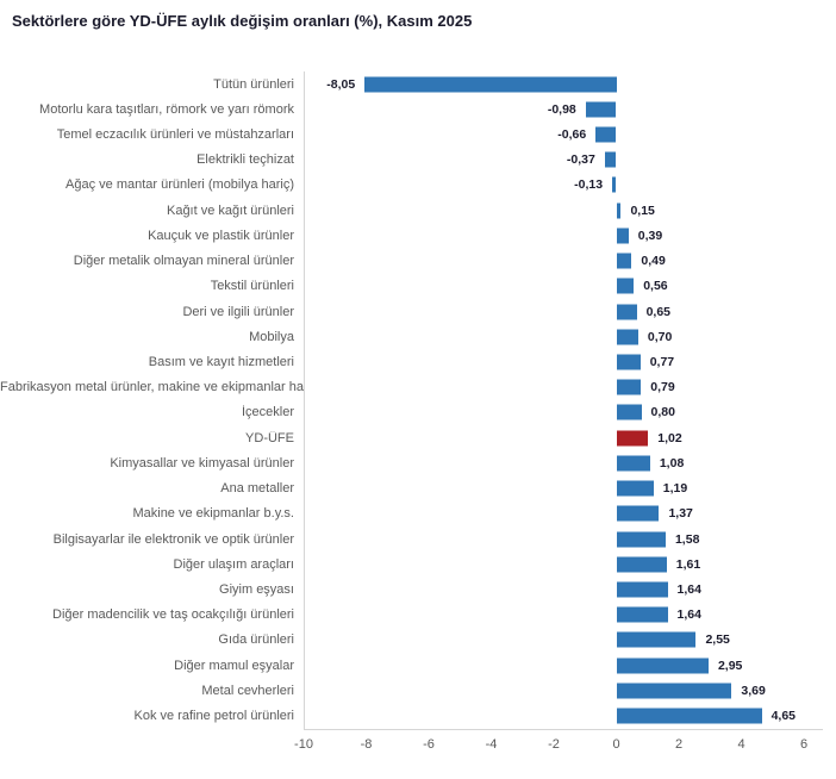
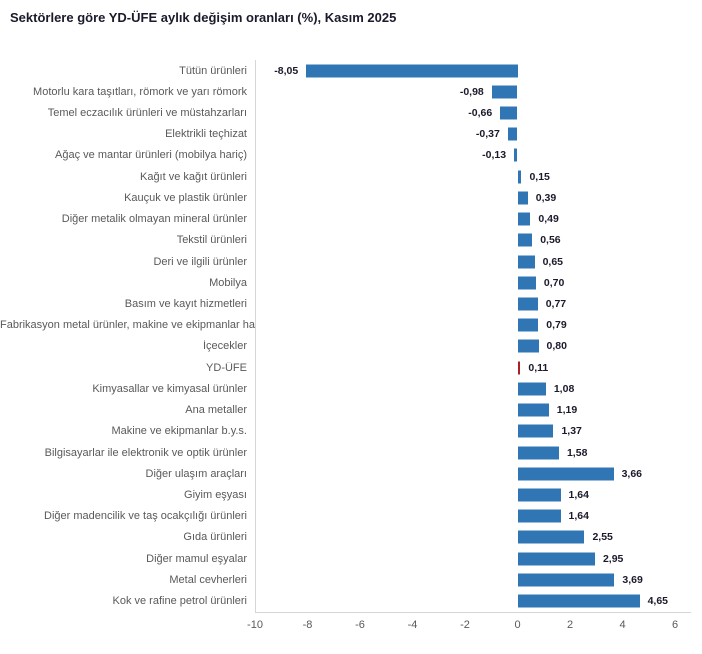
YD-ÜFE: 1,02 -> 0,11
Diğer ulaşım araçları: 1,61 -> 3,66
